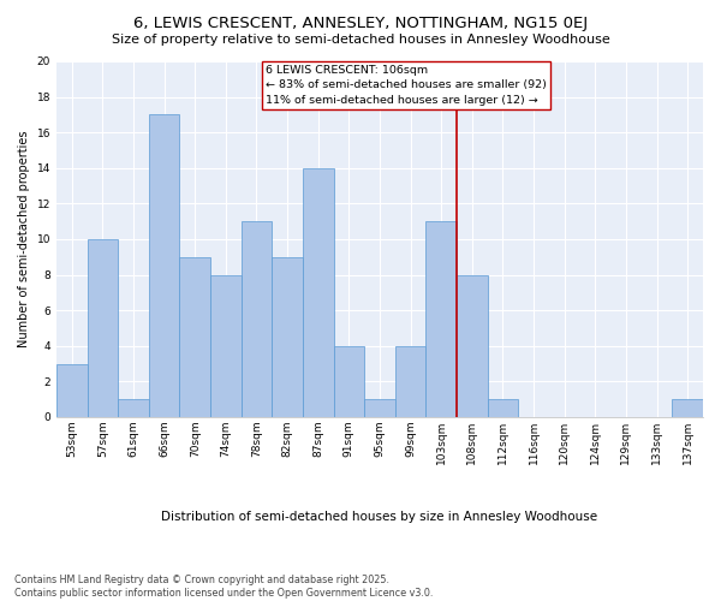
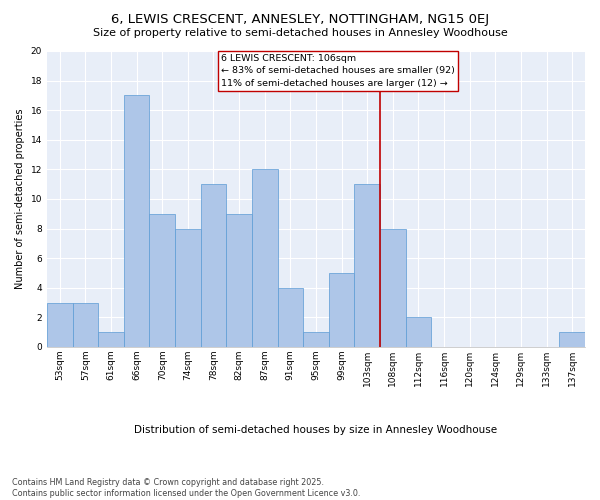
57sqm: 10 -> 3
87sqm: 14 -> 12
99sqm: 4 -> 5
112sqm: 1 -> 2
